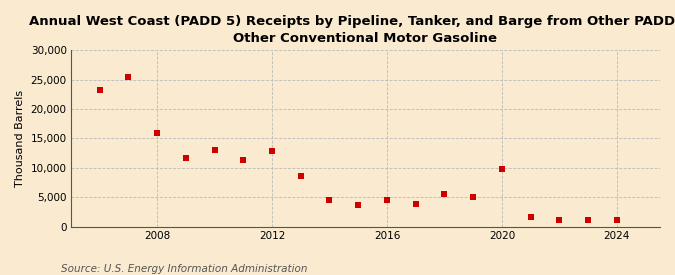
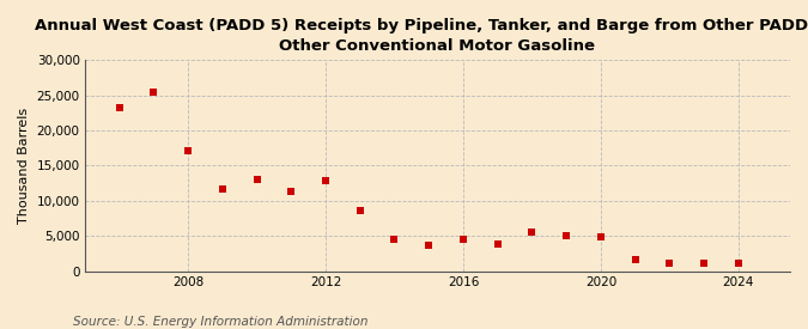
2008: 16,000 -> 17,200
2020: 9,800 -> 4,900
